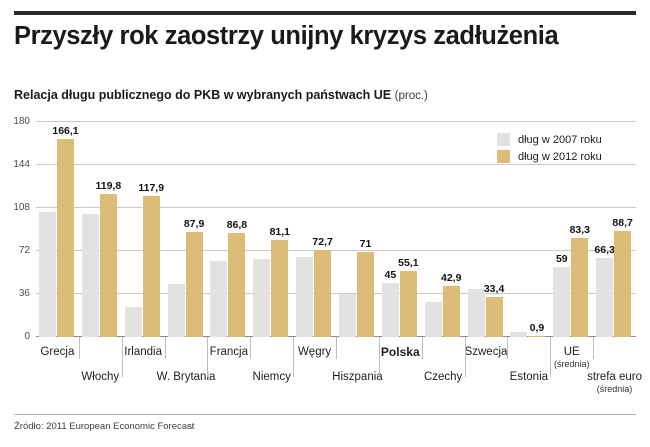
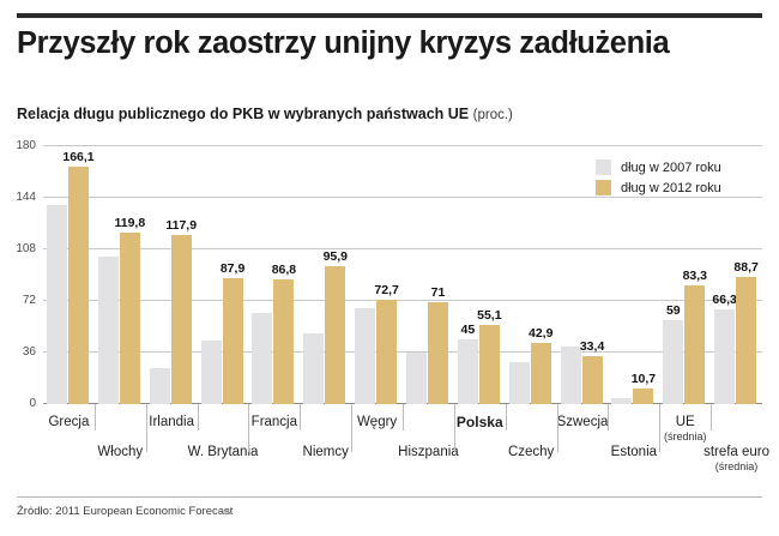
dług w 2007 roku/Grecja: 105 -> 139
dług w 2007 roku/Niemcy: 65 -> 49
dług w 2012 roku/Niemcy: 81,1 -> 95,9
dług w 2012 roku/Estonia: 0,9 -> 10,7
